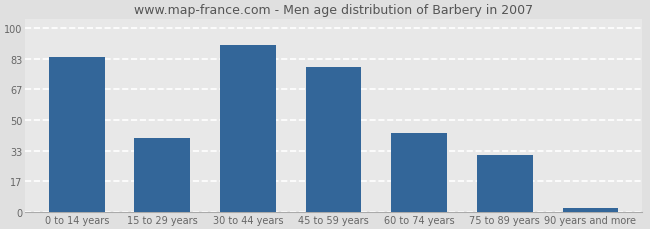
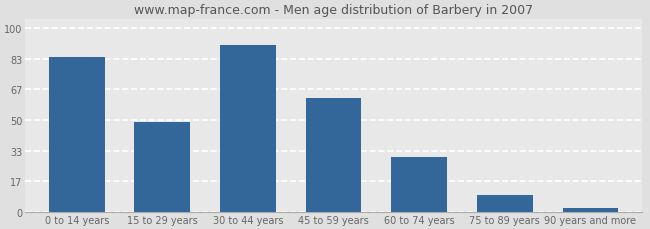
15 to 29 years: 40 -> 49
45 to 59 years: 79 -> 62
60 to 74 years: 43 -> 30
75 to 89 years: 31 -> 9
